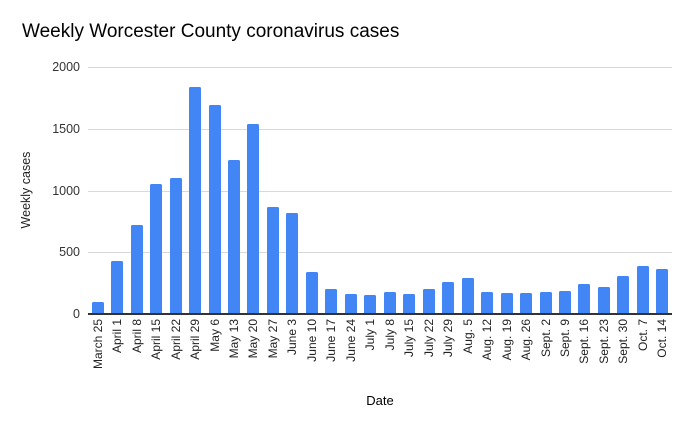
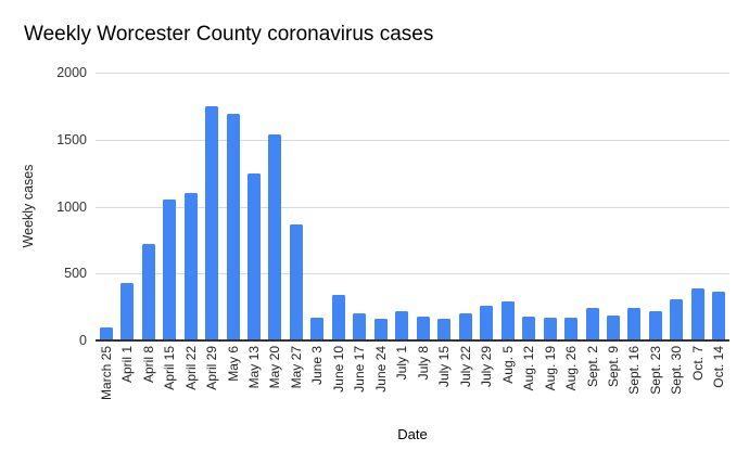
April 29: 1840 -> 1750
June 3: 820 -> 170
July 1: 160 -> 220
Sept. 2: 180 -> 240
